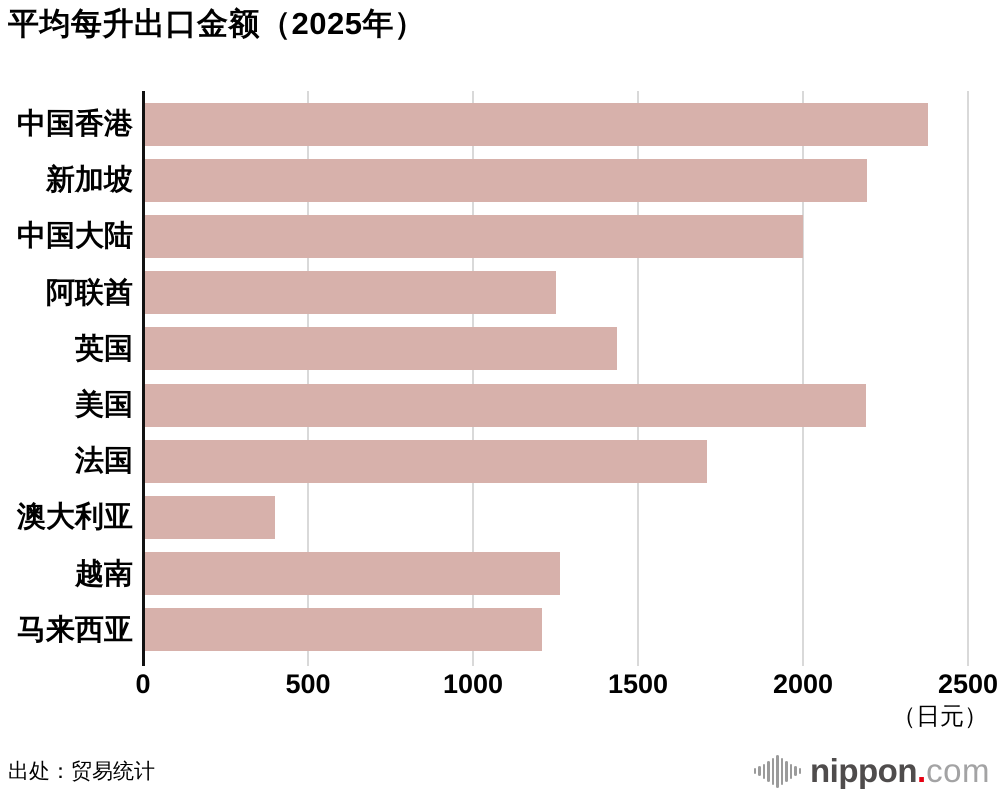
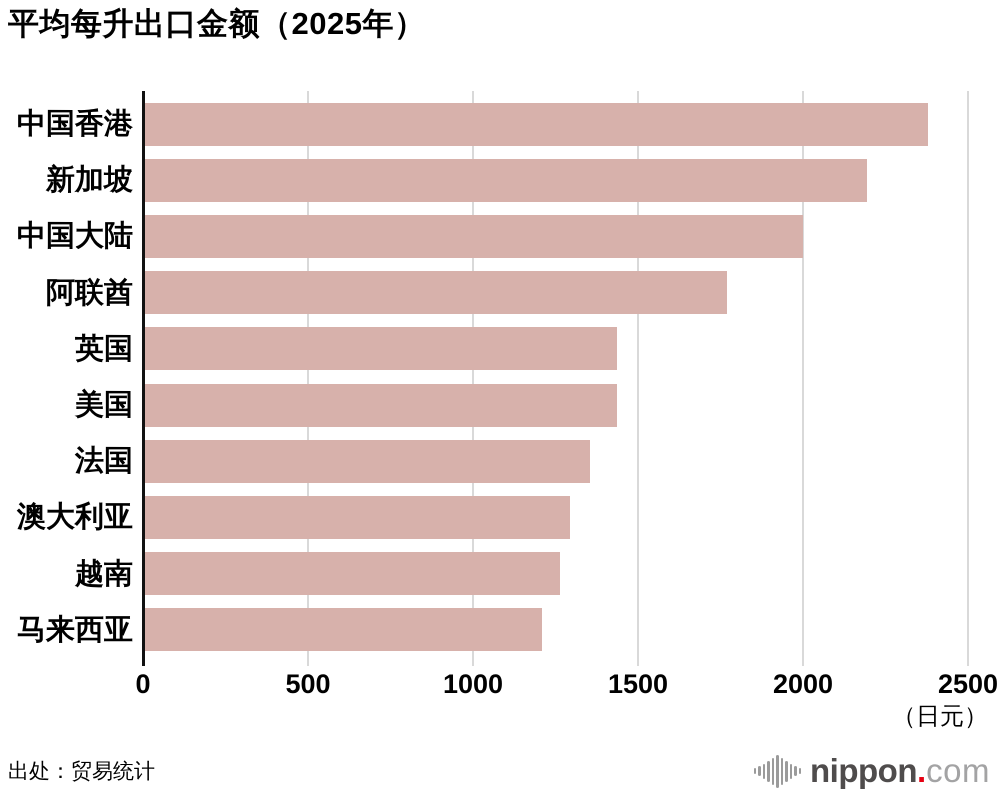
阿联酋: 1250 -> 1770
美国: 2190 -> 1440
法国: 1710 -> 1360
澳大利亚: 400 -> 1300
